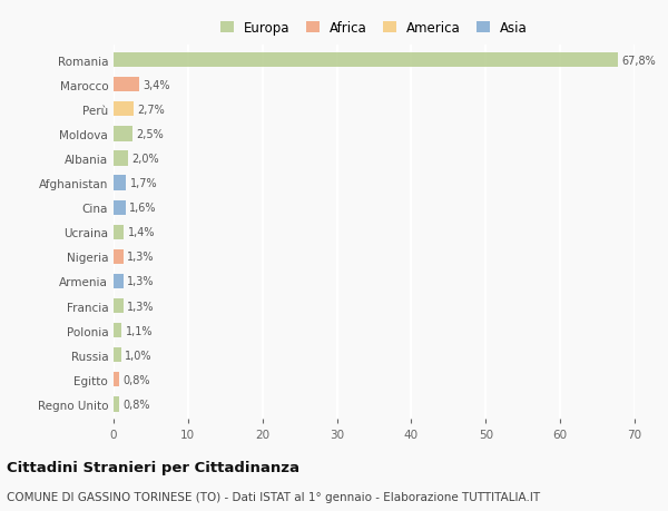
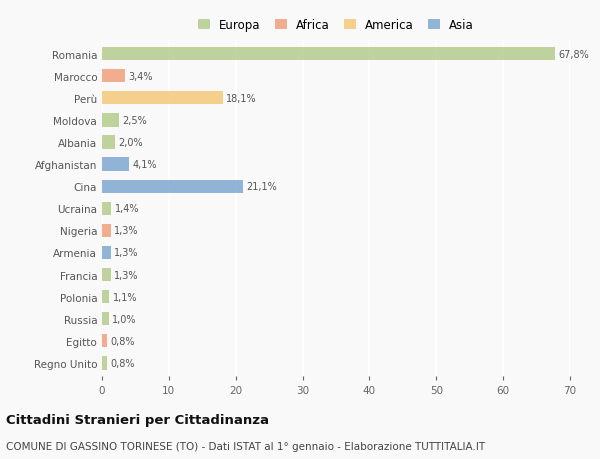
Perù: 2,7% -> 18,1%
Afghanistan: 1,7% -> 4,1%
Cina: 1,6% -> 21,1%
